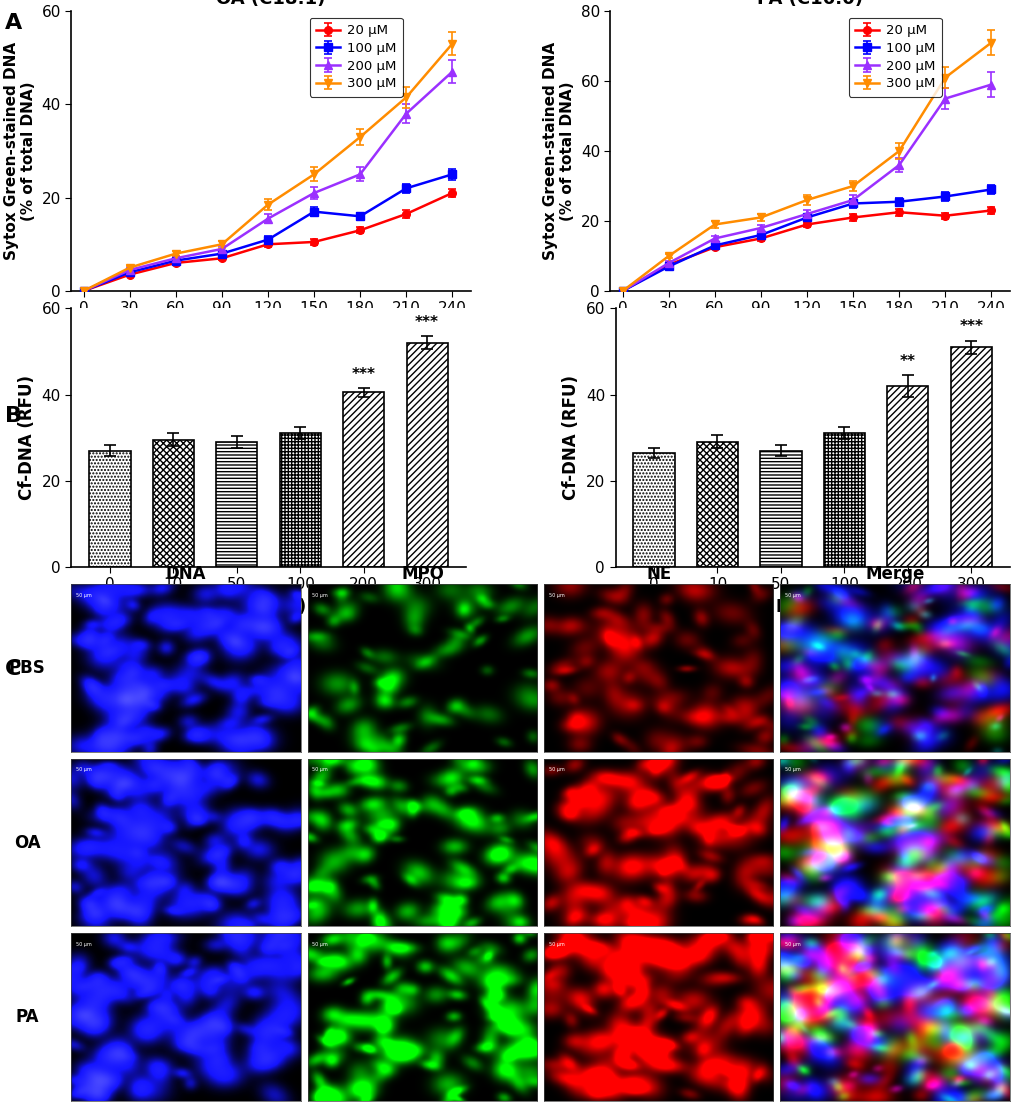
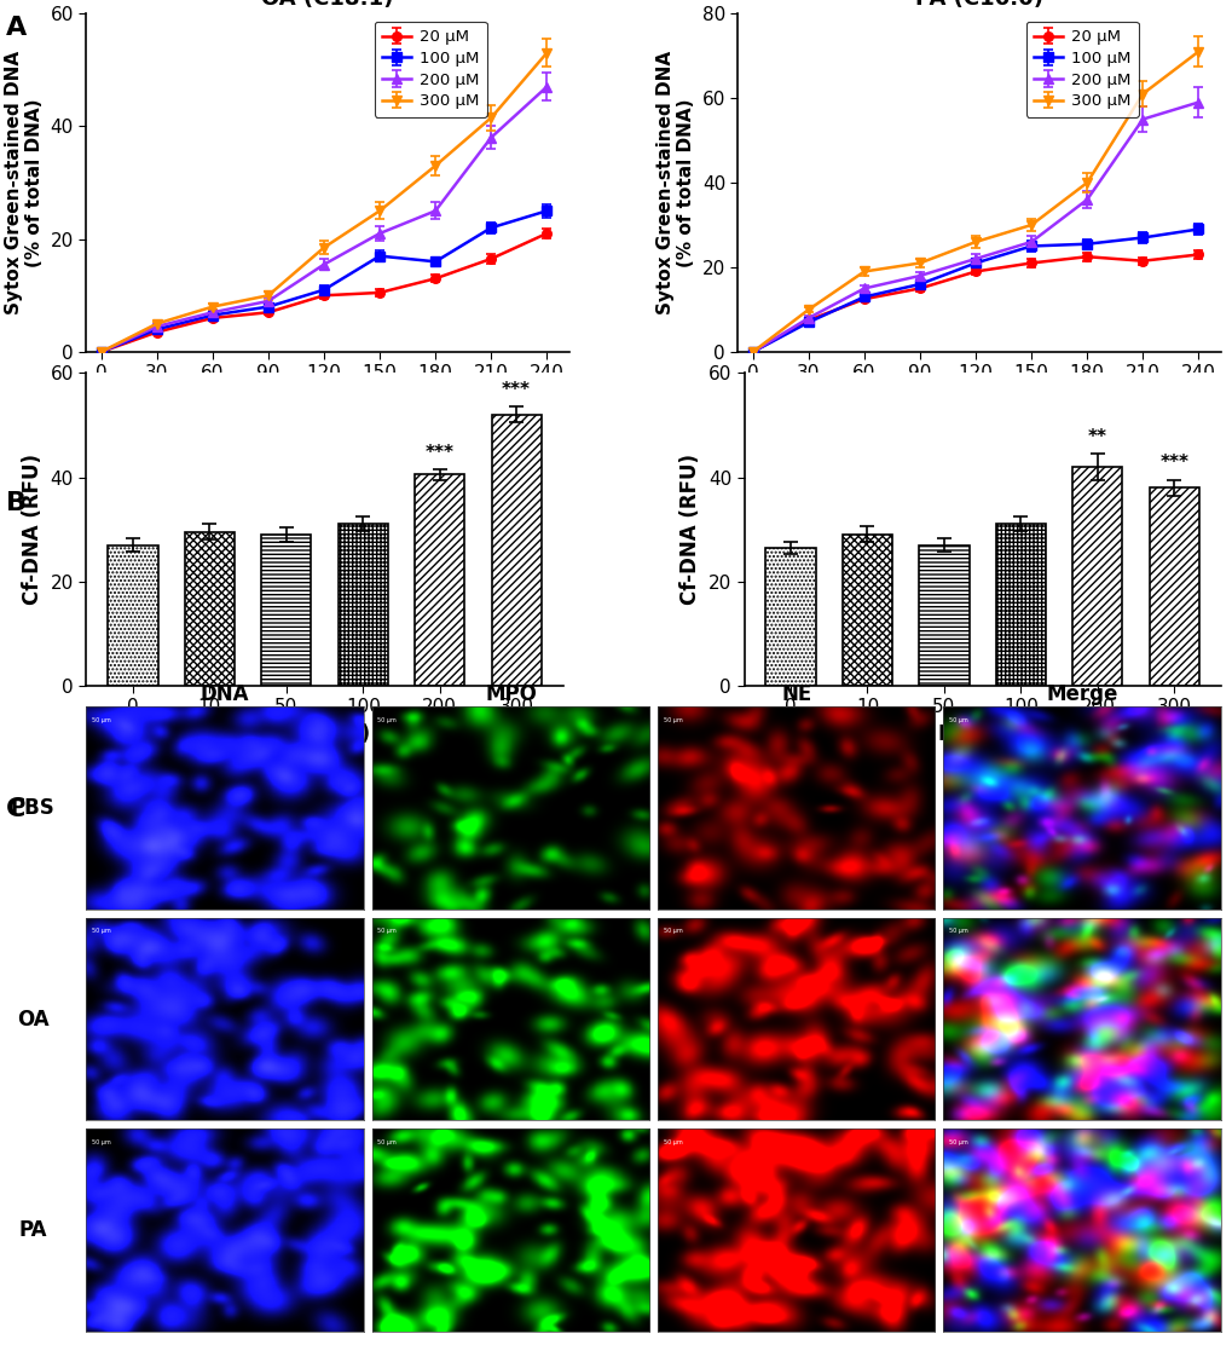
300: 51.0 -> 38.0
